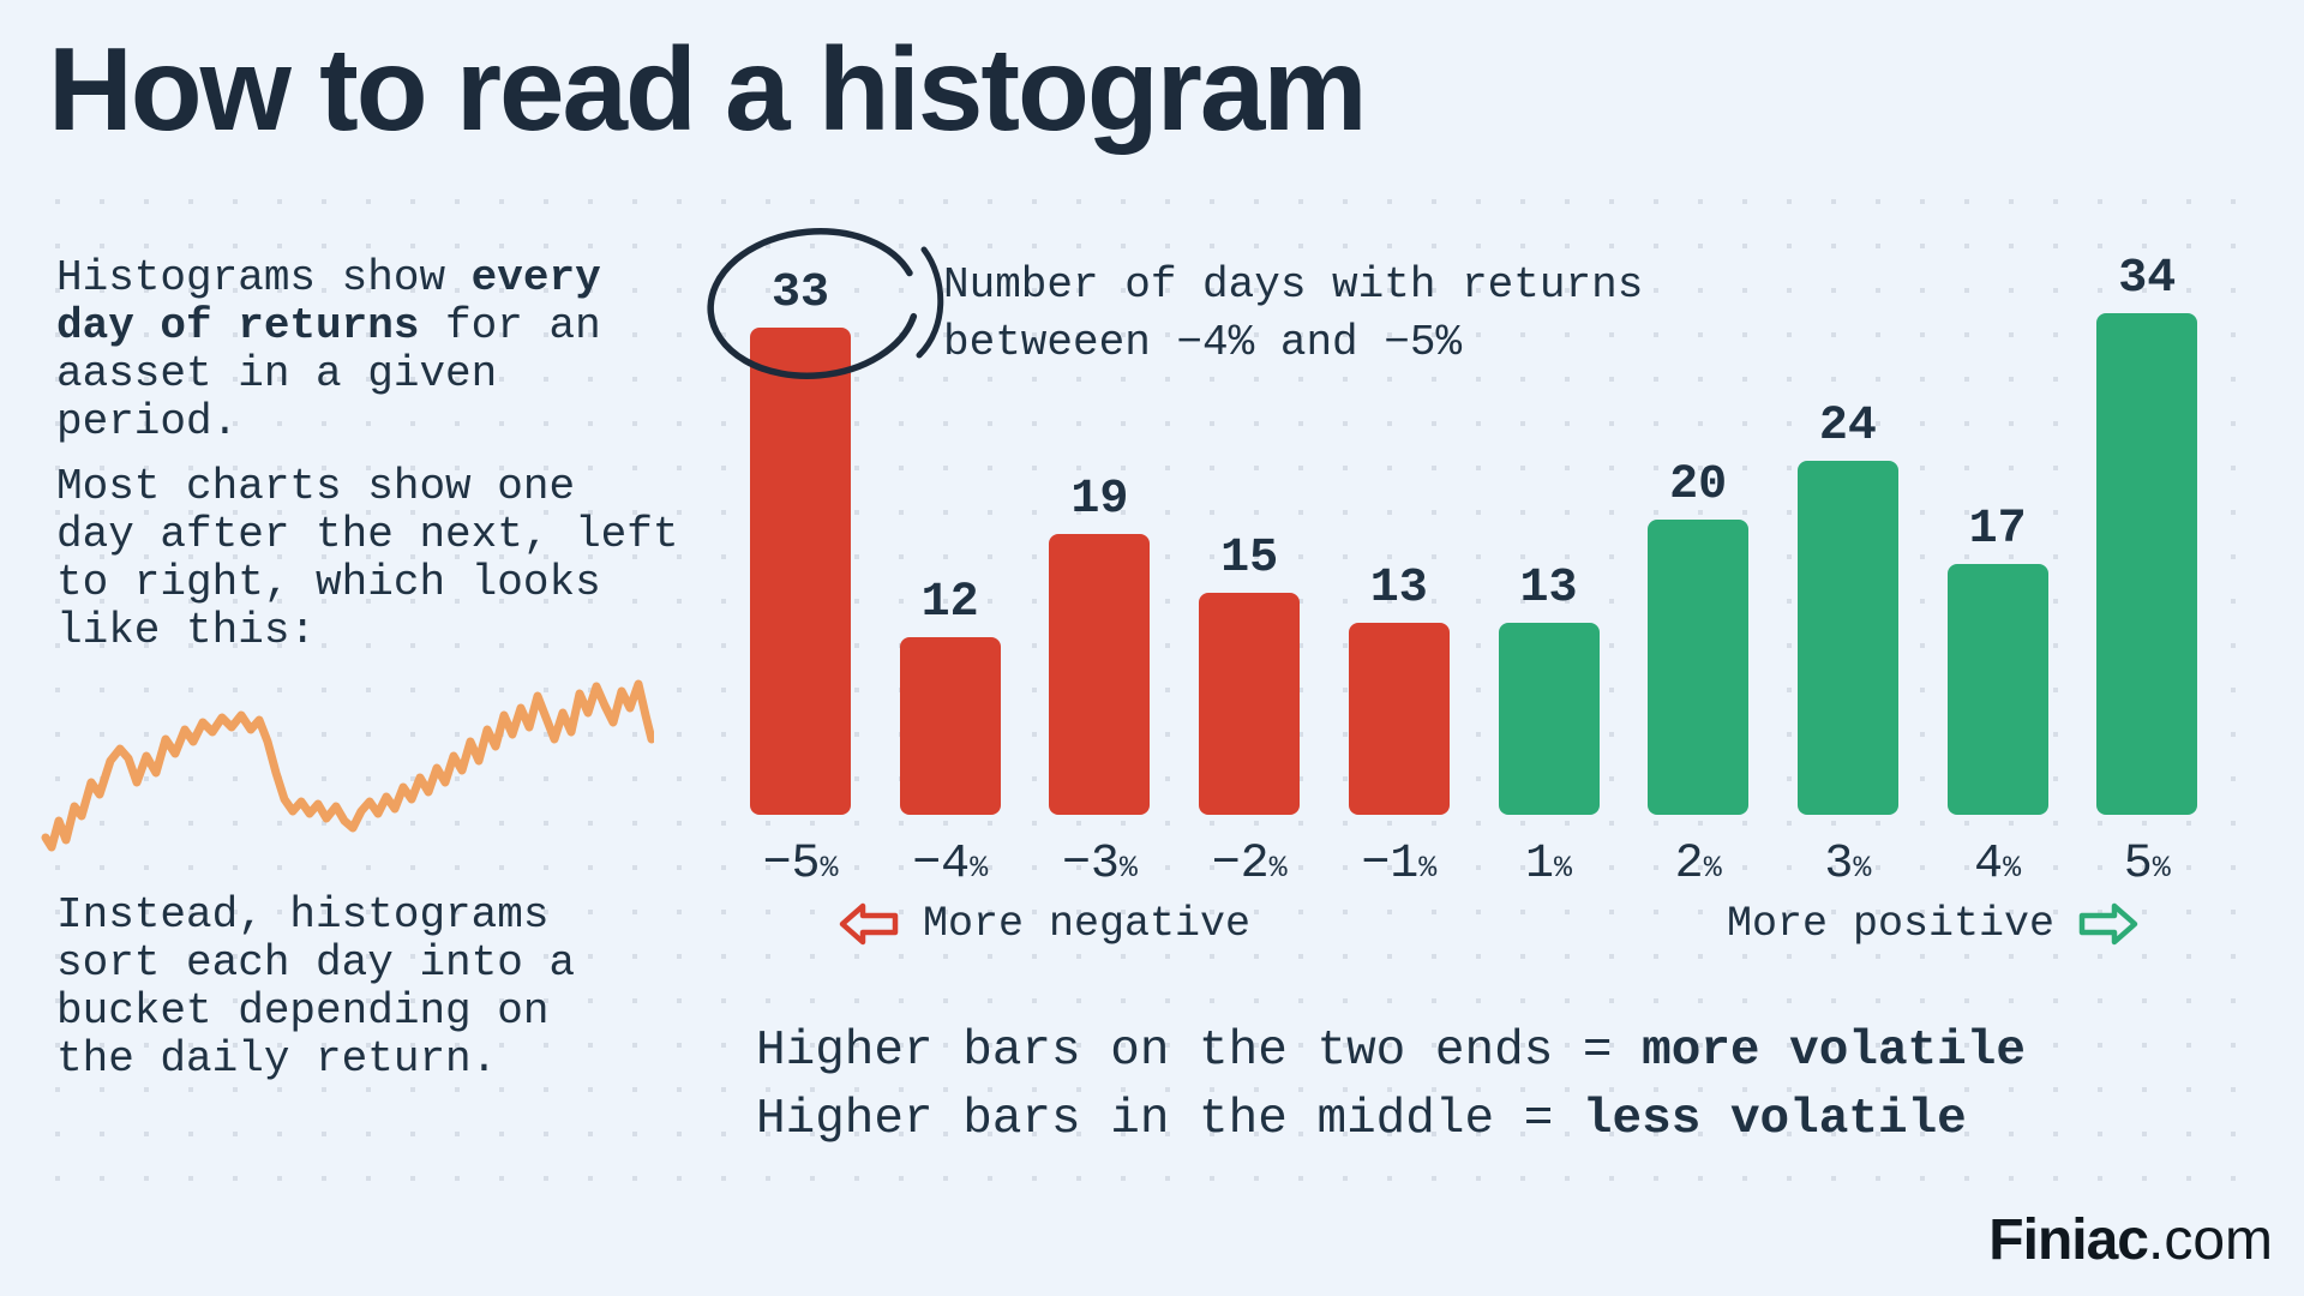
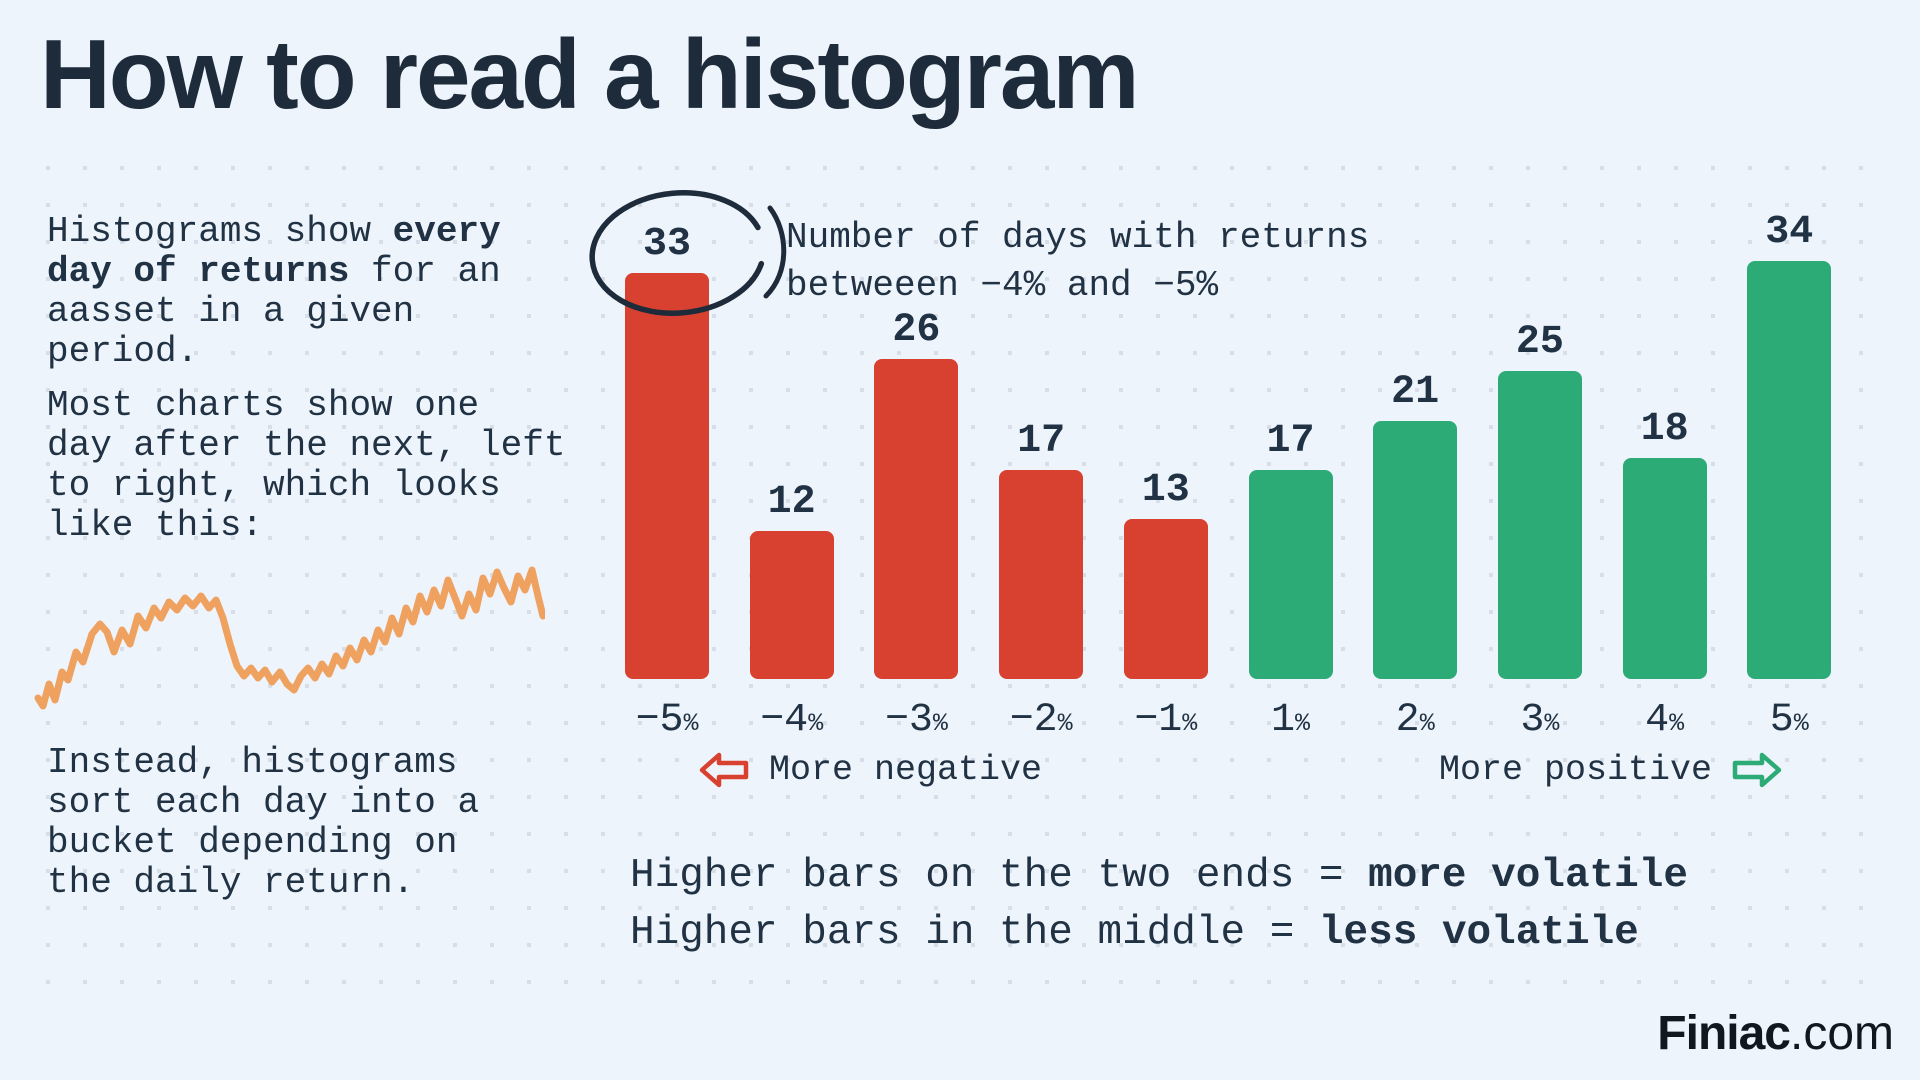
−3%: 19 -> 26
−2%: 15 -> 17
1%: 13 -> 17
2%: 20 -> 21
3%: 24 -> 25
4%: 17 -> 18
